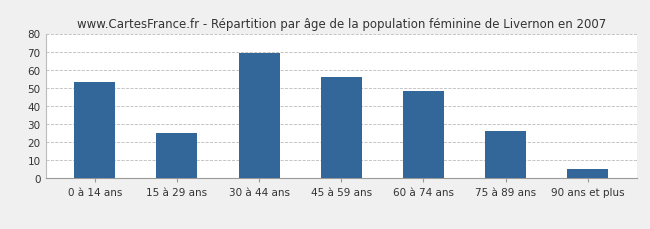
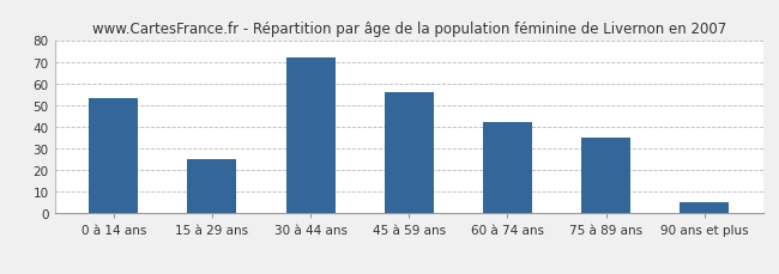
30 à 44 ans: 69 -> 72
60 à 74 ans: 48 -> 42
75 à 89 ans: 26 -> 35
